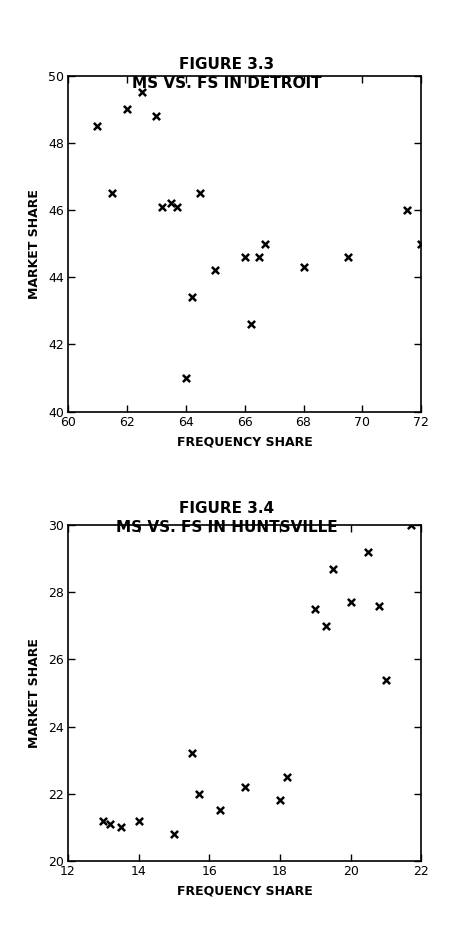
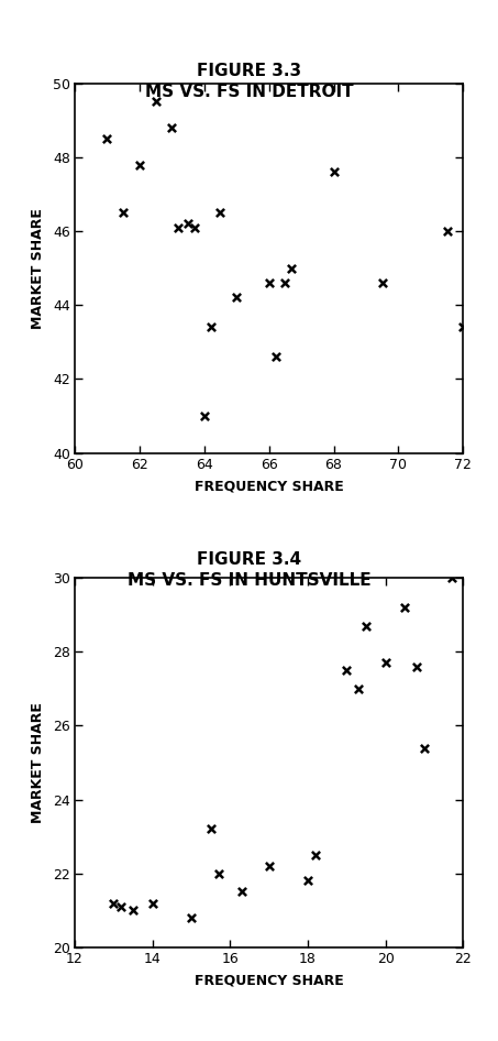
62: 49.0 -> 47.8
68: 44.3 -> 47.6
72: 45.0 -> 43.4
